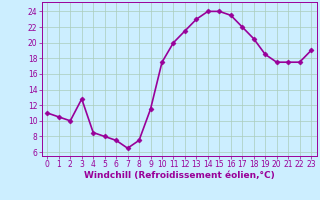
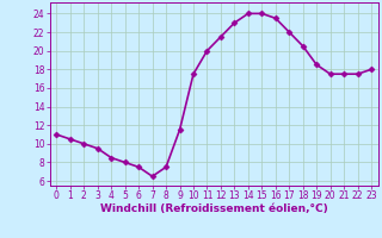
3: 12.8 -> 9.5
23: 19.0 -> 18.0
